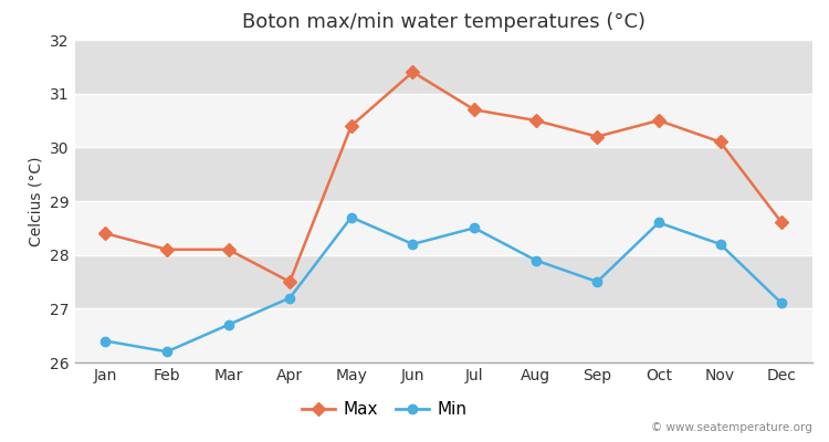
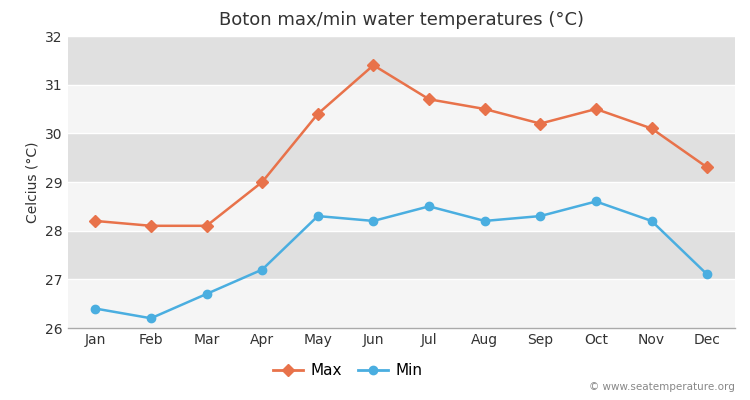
Max/Jan: 28.4 -> 28.2
Max/Apr: 27.5 -> 29.0
Min/May: 28.7 -> 28.3
Min/Aug: 27.9 -> 28.2
Min/Sep: 27.5 -> 28.3
Max/Dec: 28.6 -> 29.3
